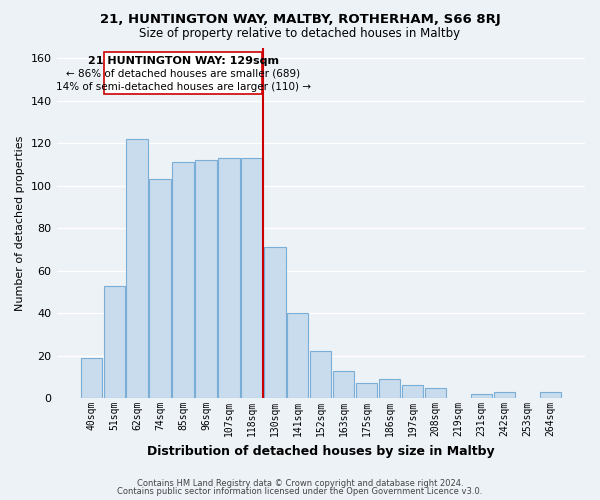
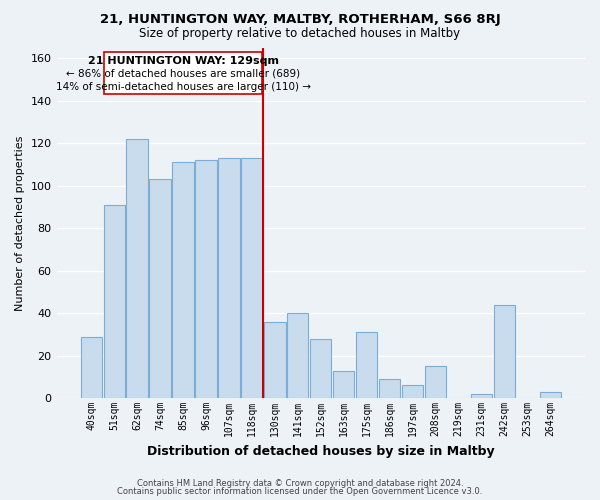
40sqm: 19 -> 29
51sqm: 53 -> 91
130sqm: 71 -> 36
152sqm: 22 -> 28
175sqm: 7 -> 31
208sqm: 5 -> 15
242sqm: 3 -> 44
